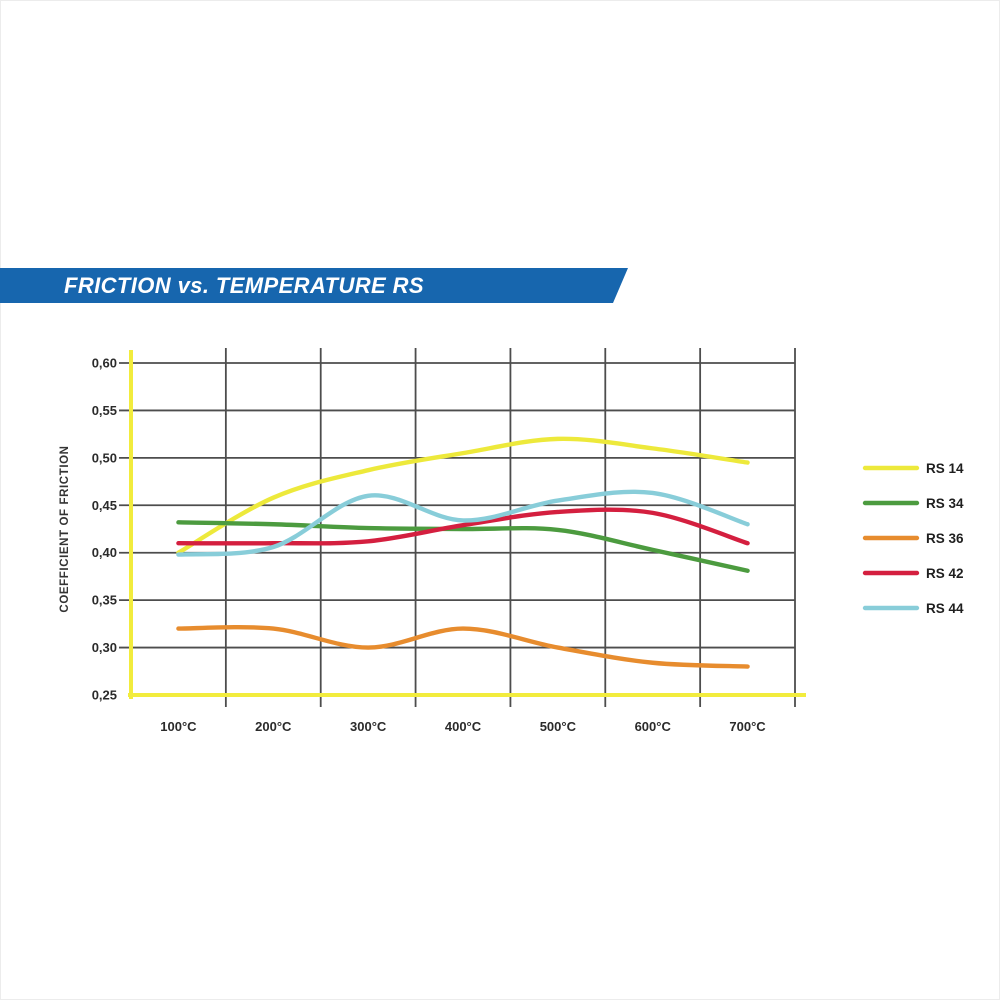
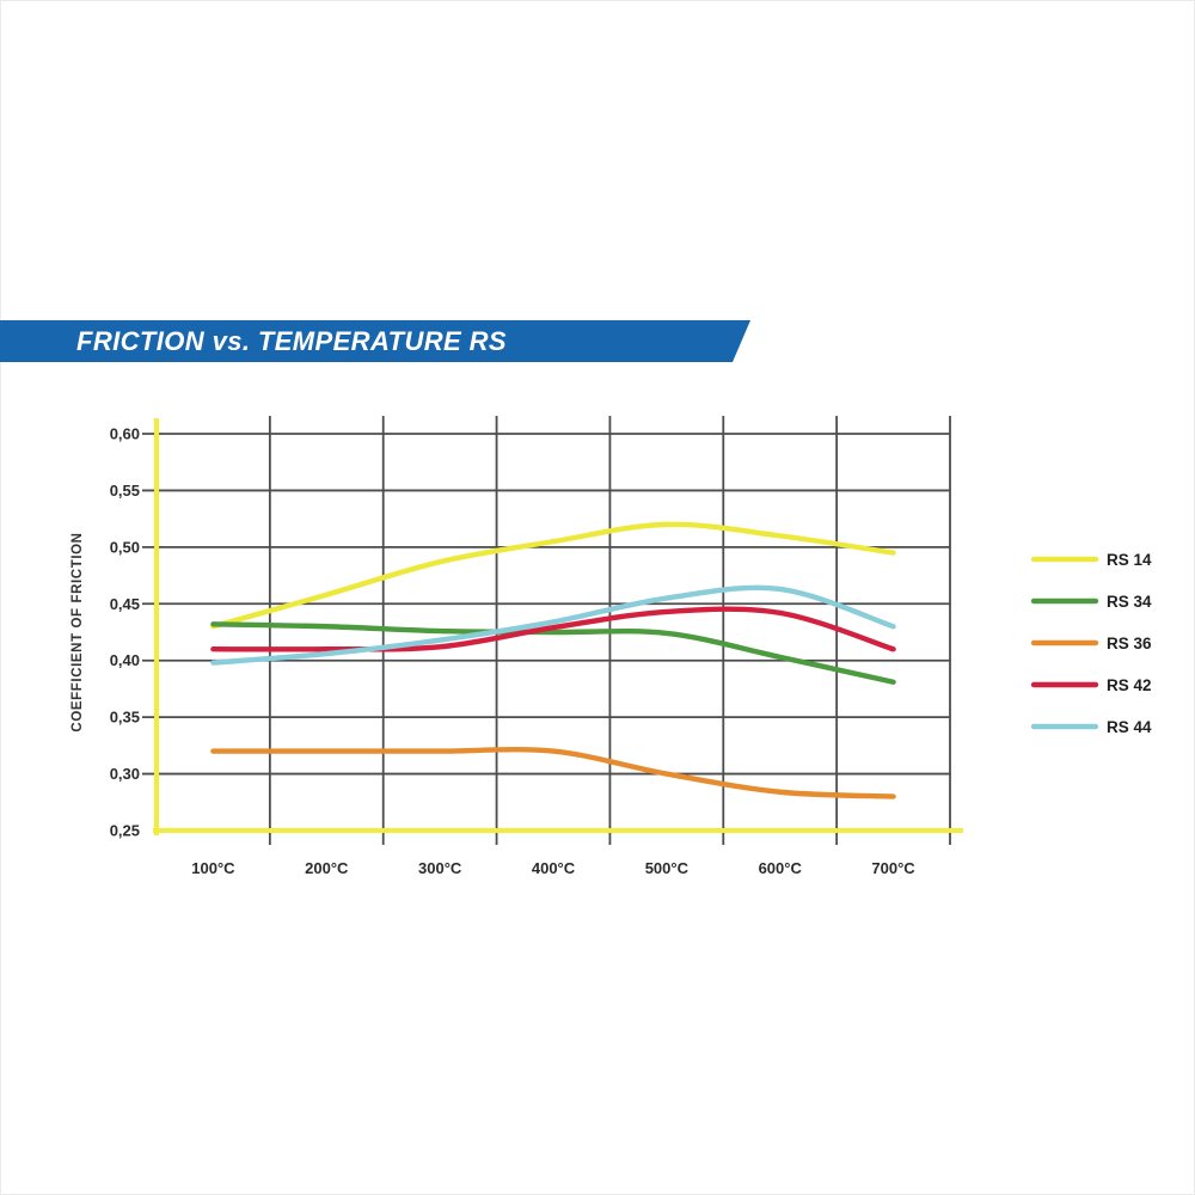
RS 14/100°C: 0,40 -> 0,43
RS 36/300°C: 0,30 -> 0,32
RS 44/300°C: 0,46 -> 0,42
